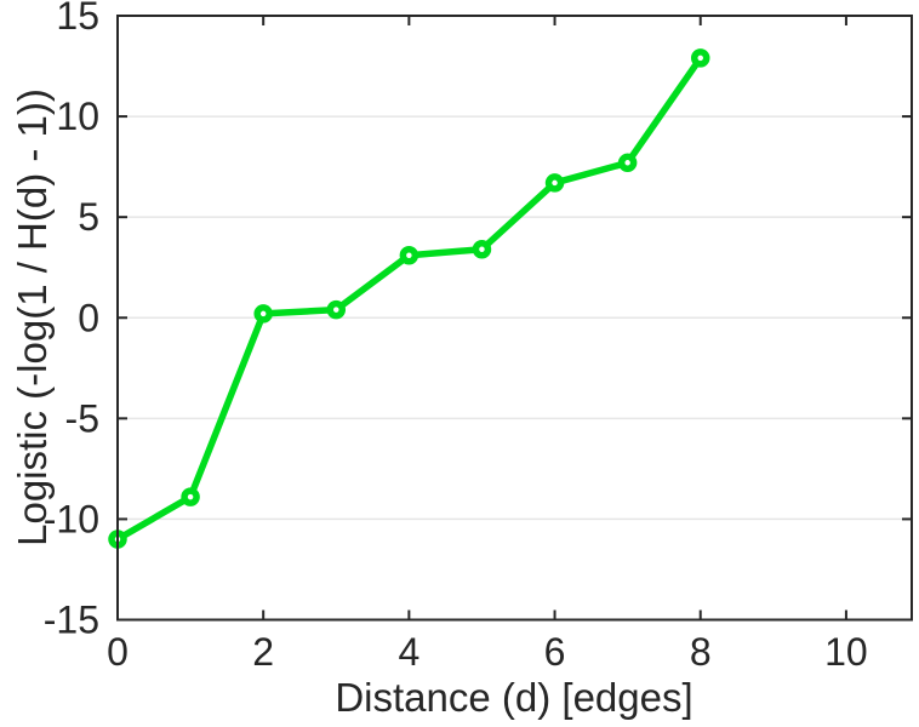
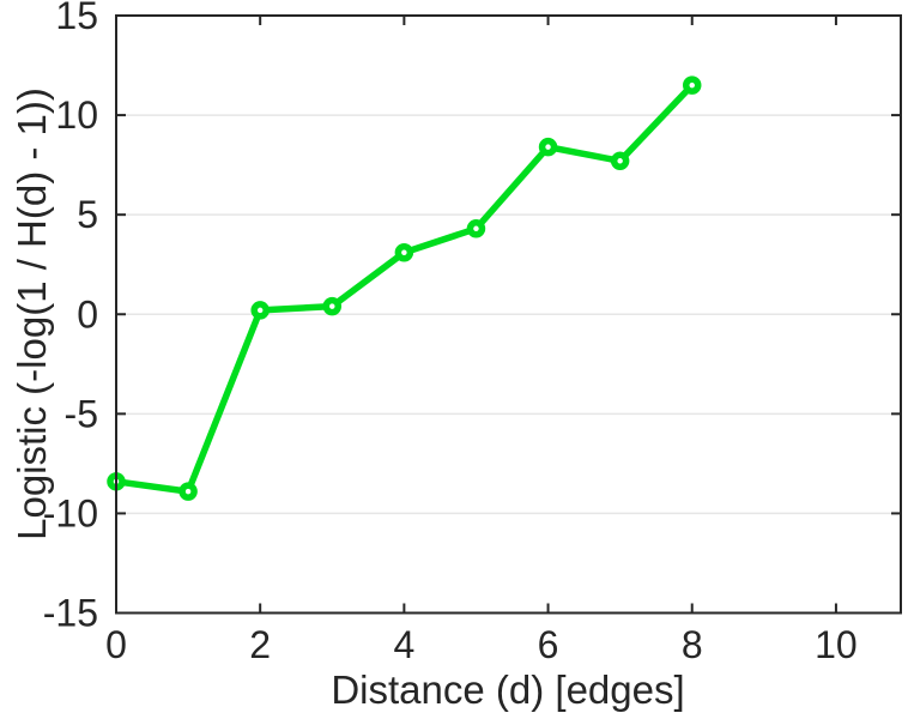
0: -11.0 -> -8.4
5: 3.4 -> 4.3
6: 6.7 -> 8.4
8: 12.9 -> 11.5
